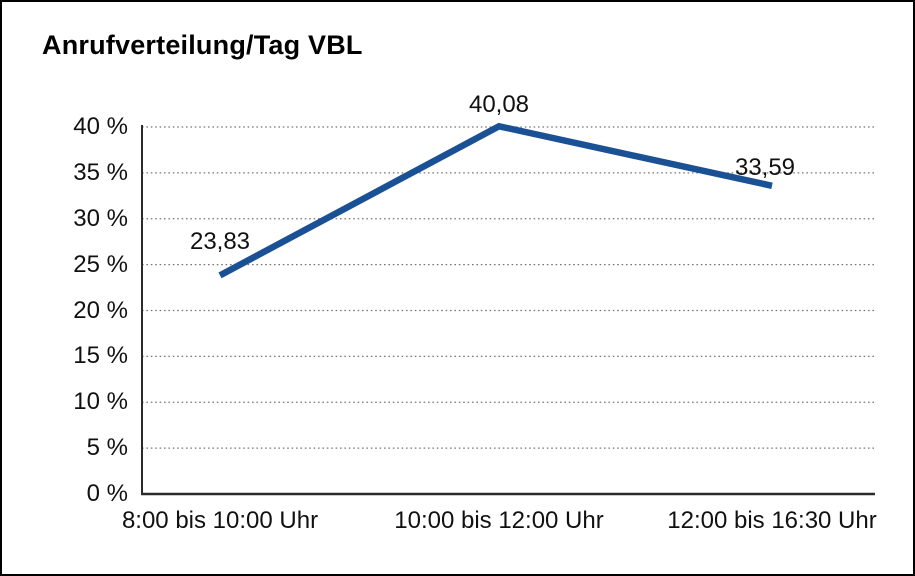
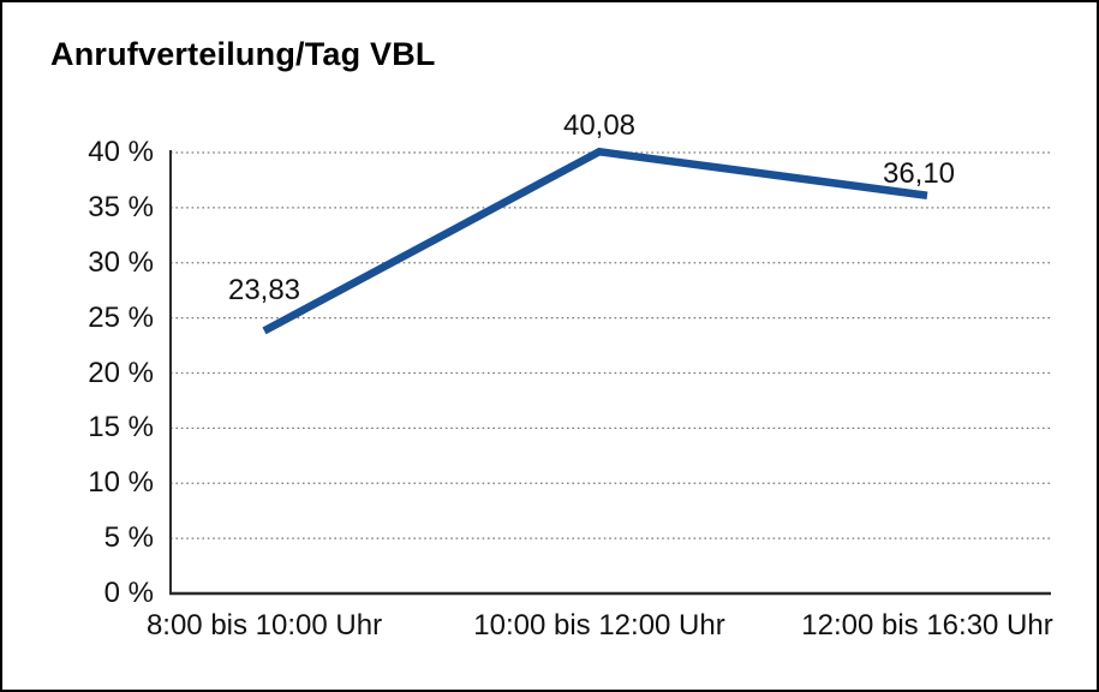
12:00 bis 16:30 Uhr: 33,59 -> 36,10
